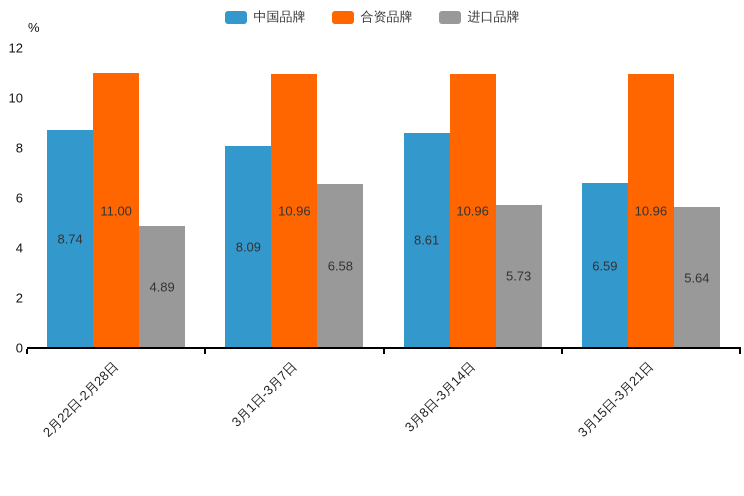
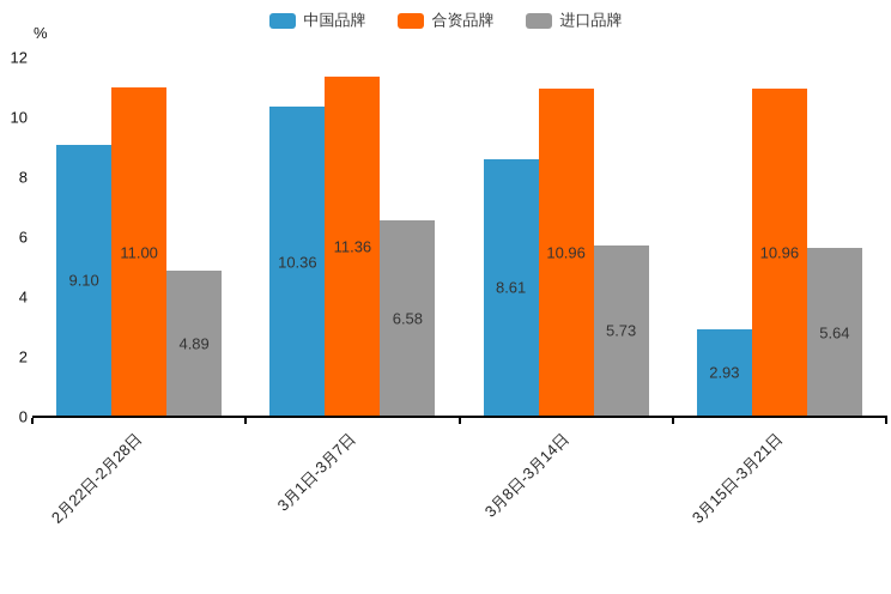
中国品牌/2月22日-2月28日: 8.74 -> 9.10
中国品牌/3月1日-3月7日: 8.09 -> 10.36
合资品牌/3月1日-3月7日: 10.96 -> 11.36
中国品牌/3月15日-3月21日: 6.59 -> 2.93
